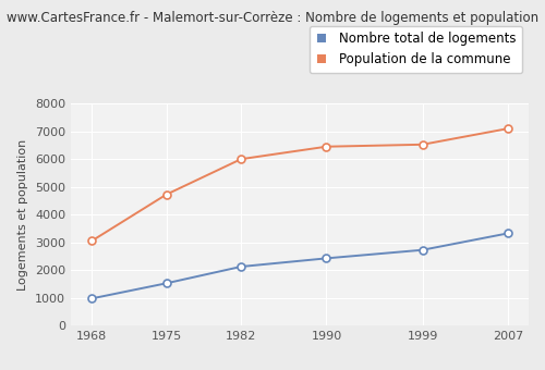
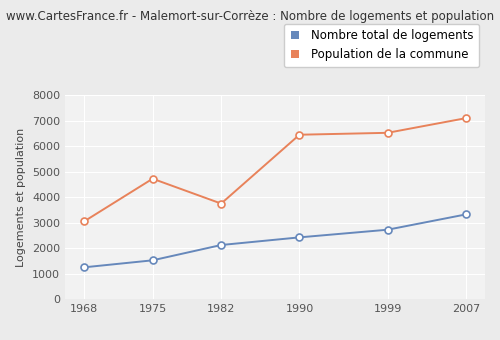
Nombre total de logements/1968: 980 -> 1250
Population de la commune/1982: 6000 -> 3750
